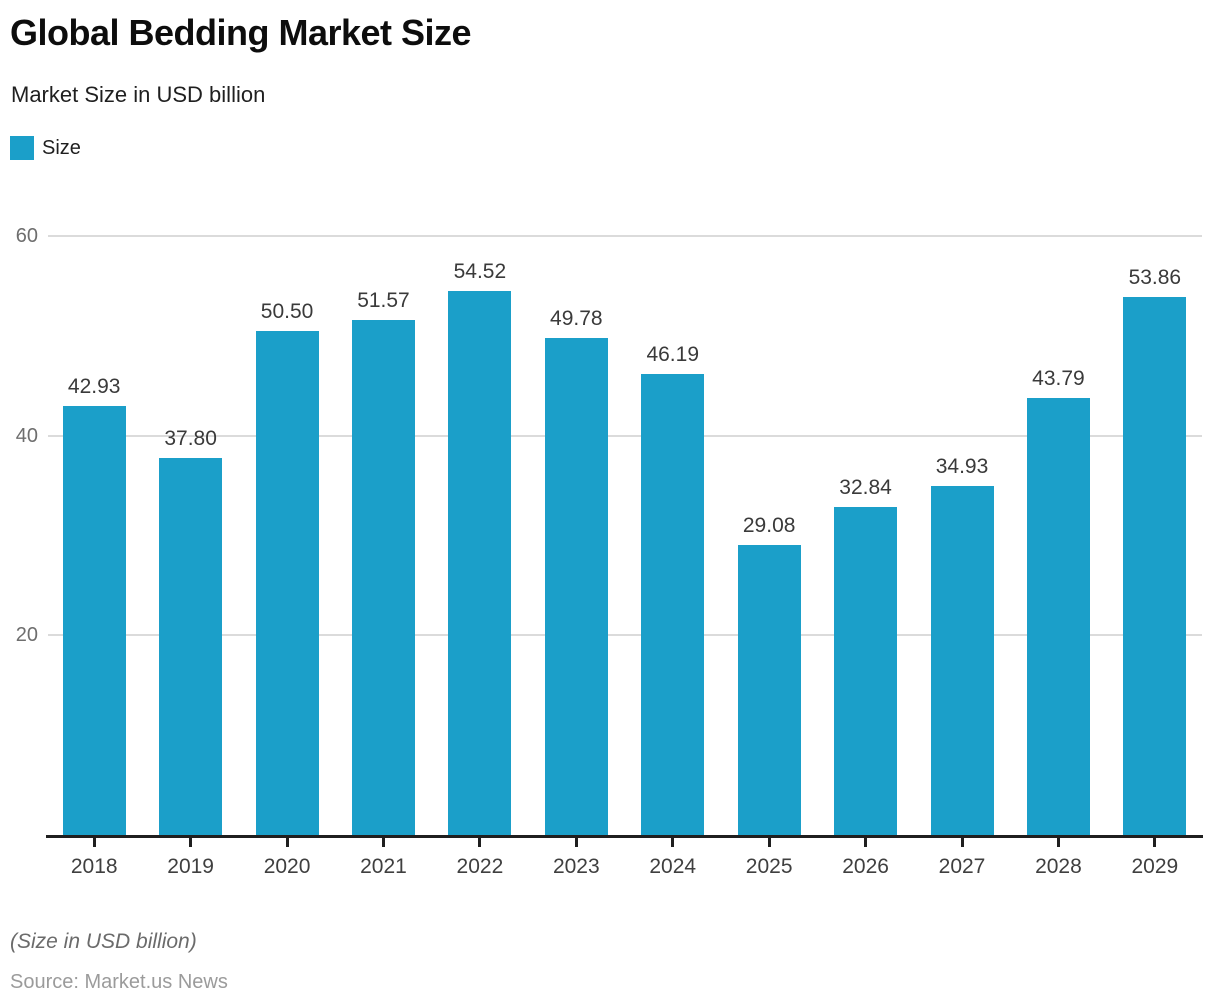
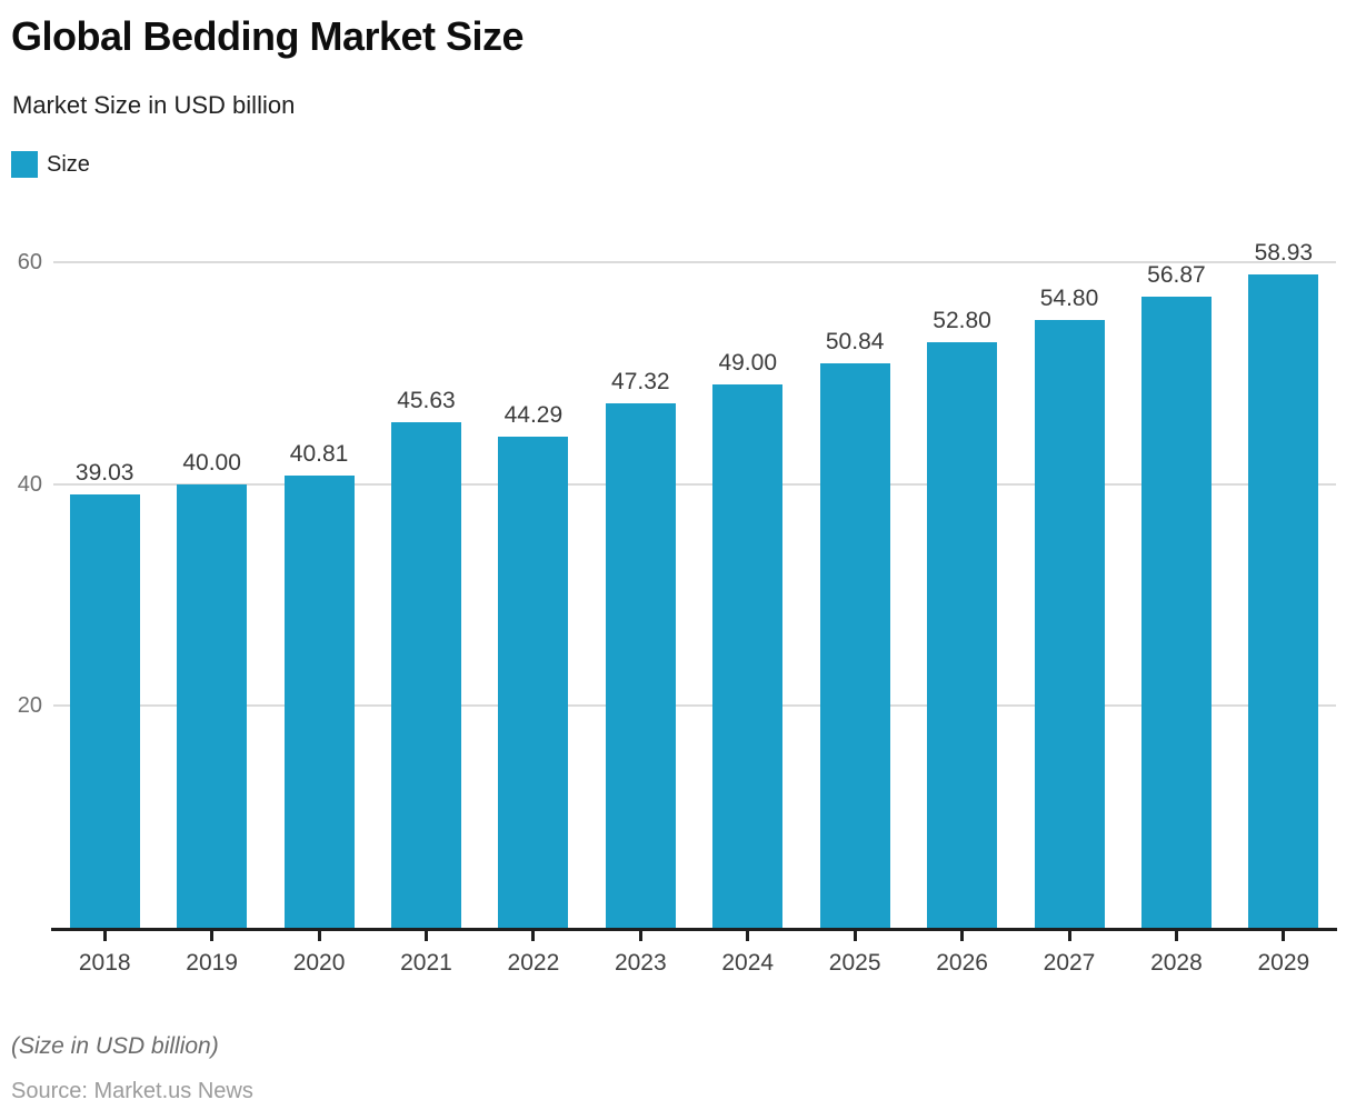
2018: 42.93 -> 39.03
2019: 37.80 -> 40.00
2020: 50.50 -> 40.81
2021: 51.57 -> 45.63
2022: 54.52 -> 44.29
2023: 49.78 -> 47.32
2024: 46.19 -> 49.00
2025: 29.08 -> 50.84
2026: 32.84 -> 52.80
2027: 34.93 -> 54.80
2028: 43.79 -> 56.87
2029: 53.86 -> 58.93
